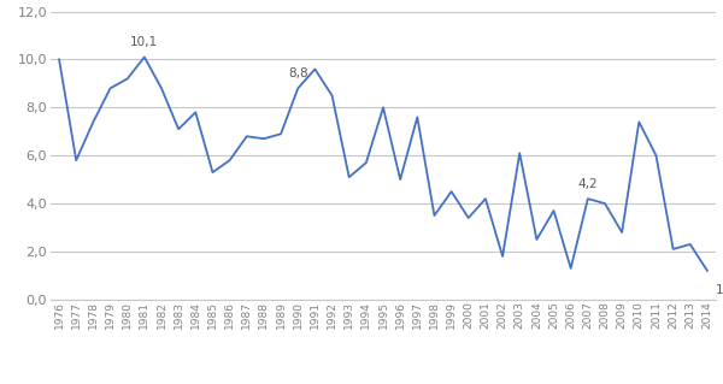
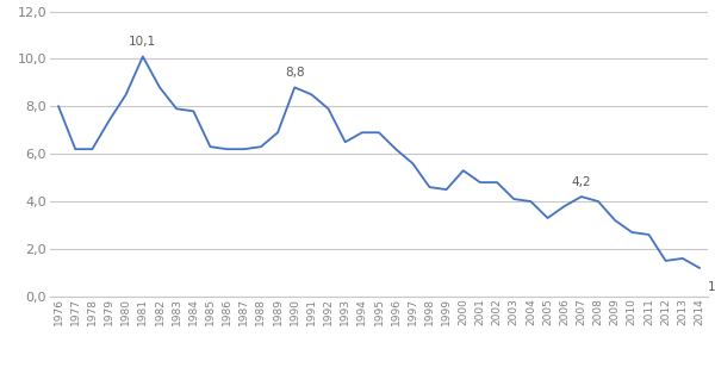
1976: 10,0 -> 8,0
1977: 5,8 -> 6,2
1978: 7,4 -> 6,2
1979: 8,8 -> 7,4
1980: 9,2 -> 8,5
1983: 7,1 -> 7,9
1985: 5,3 -> 6,3
1986: 5,8 -> 6,2
1987: 6,8 -> 6,2
1988: 6,7 -> 6,3
1991: 9,6 -> 8,5
1992: 8,5 -> 7,9
1993: 5,1 -> 6,5
1994: 5,7 -> 6,9
1995: 8,0 -> 6,9
1996: 5,0 -> 6,2
1997: 7,6 -> 5,6
1998: 3,5 -> 4,6
2000: 3,4 -> 5,3
2001: 4,2 -> 4,8
2002: 1,8 -> 4,8
2003: 6,1 -> 4,1
2004: 2,5 -> 4,0
2005: 3,7 -> 3,3
2006: 1,3 -> 3,8
2009: 2,8 -> 3,2
2010: 7,4 -> 2,7
2011: 6,0 -> 2,6
2012: 2,1 -> 1,5
2013: 2,3 -> 1,6
